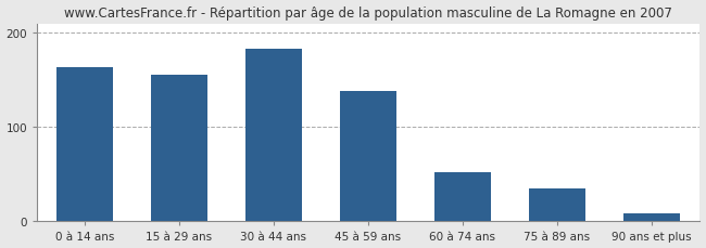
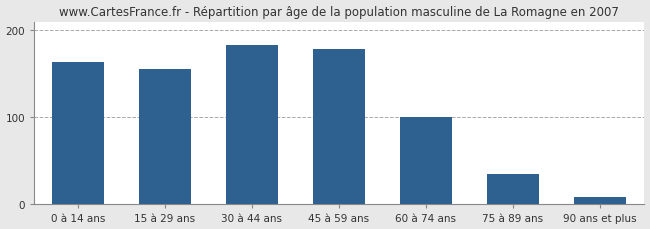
45 à 59 ans: 138 -> 178
60 à 74 ans: 52 -> 100
